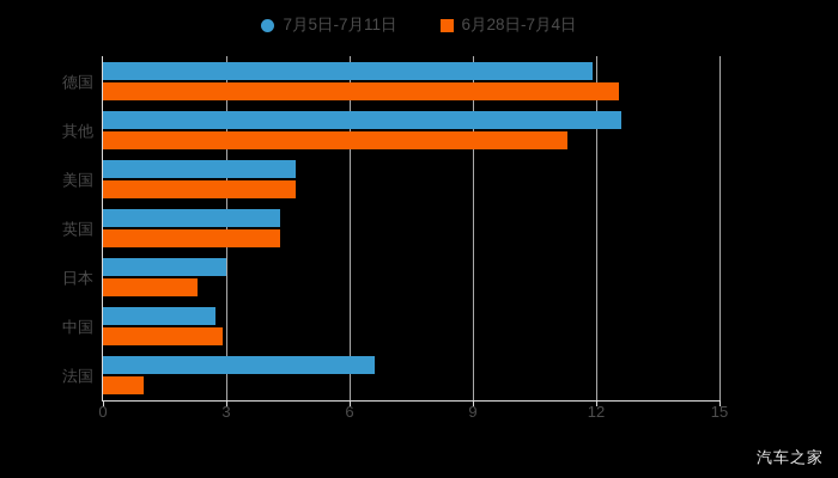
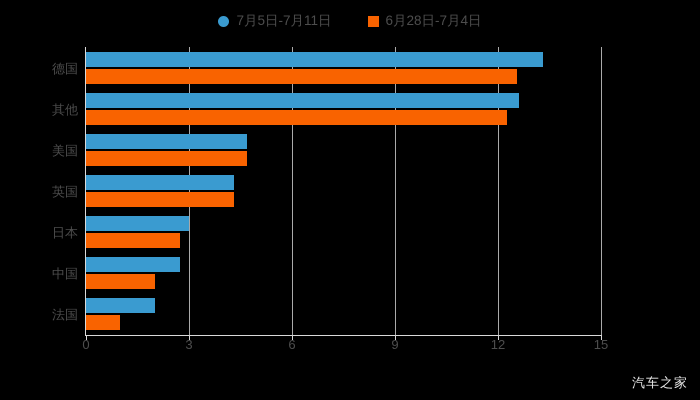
7月5日-7月11日/德国: 11.9 -> 13.3
6月28日-7月4日/其他: 11.3 -> 12.2
6月28日-7月4日/日本: 2.3 -> 2.8
6月28日-7月4日/中国: 2.9 -> 2.0
7月5日-7月11日/法国: 6.6 -> 2.0
